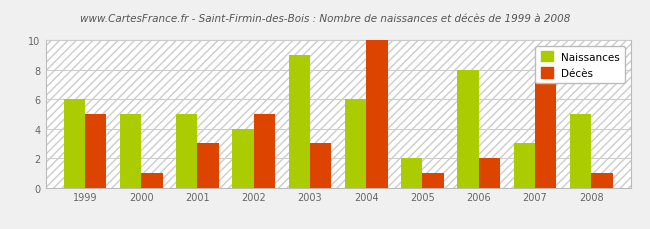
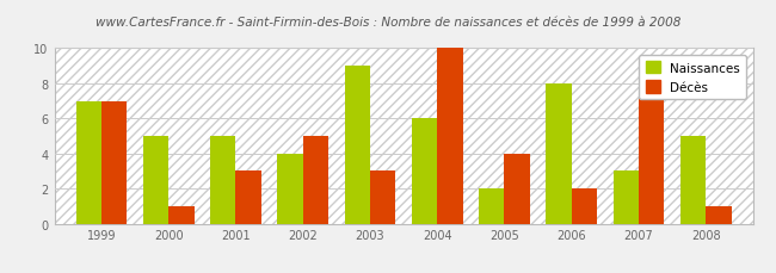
Naissances/1999: 6 -> 7
Décès/1999: 5 -> 7
Décès/2005: 1 -> 4
